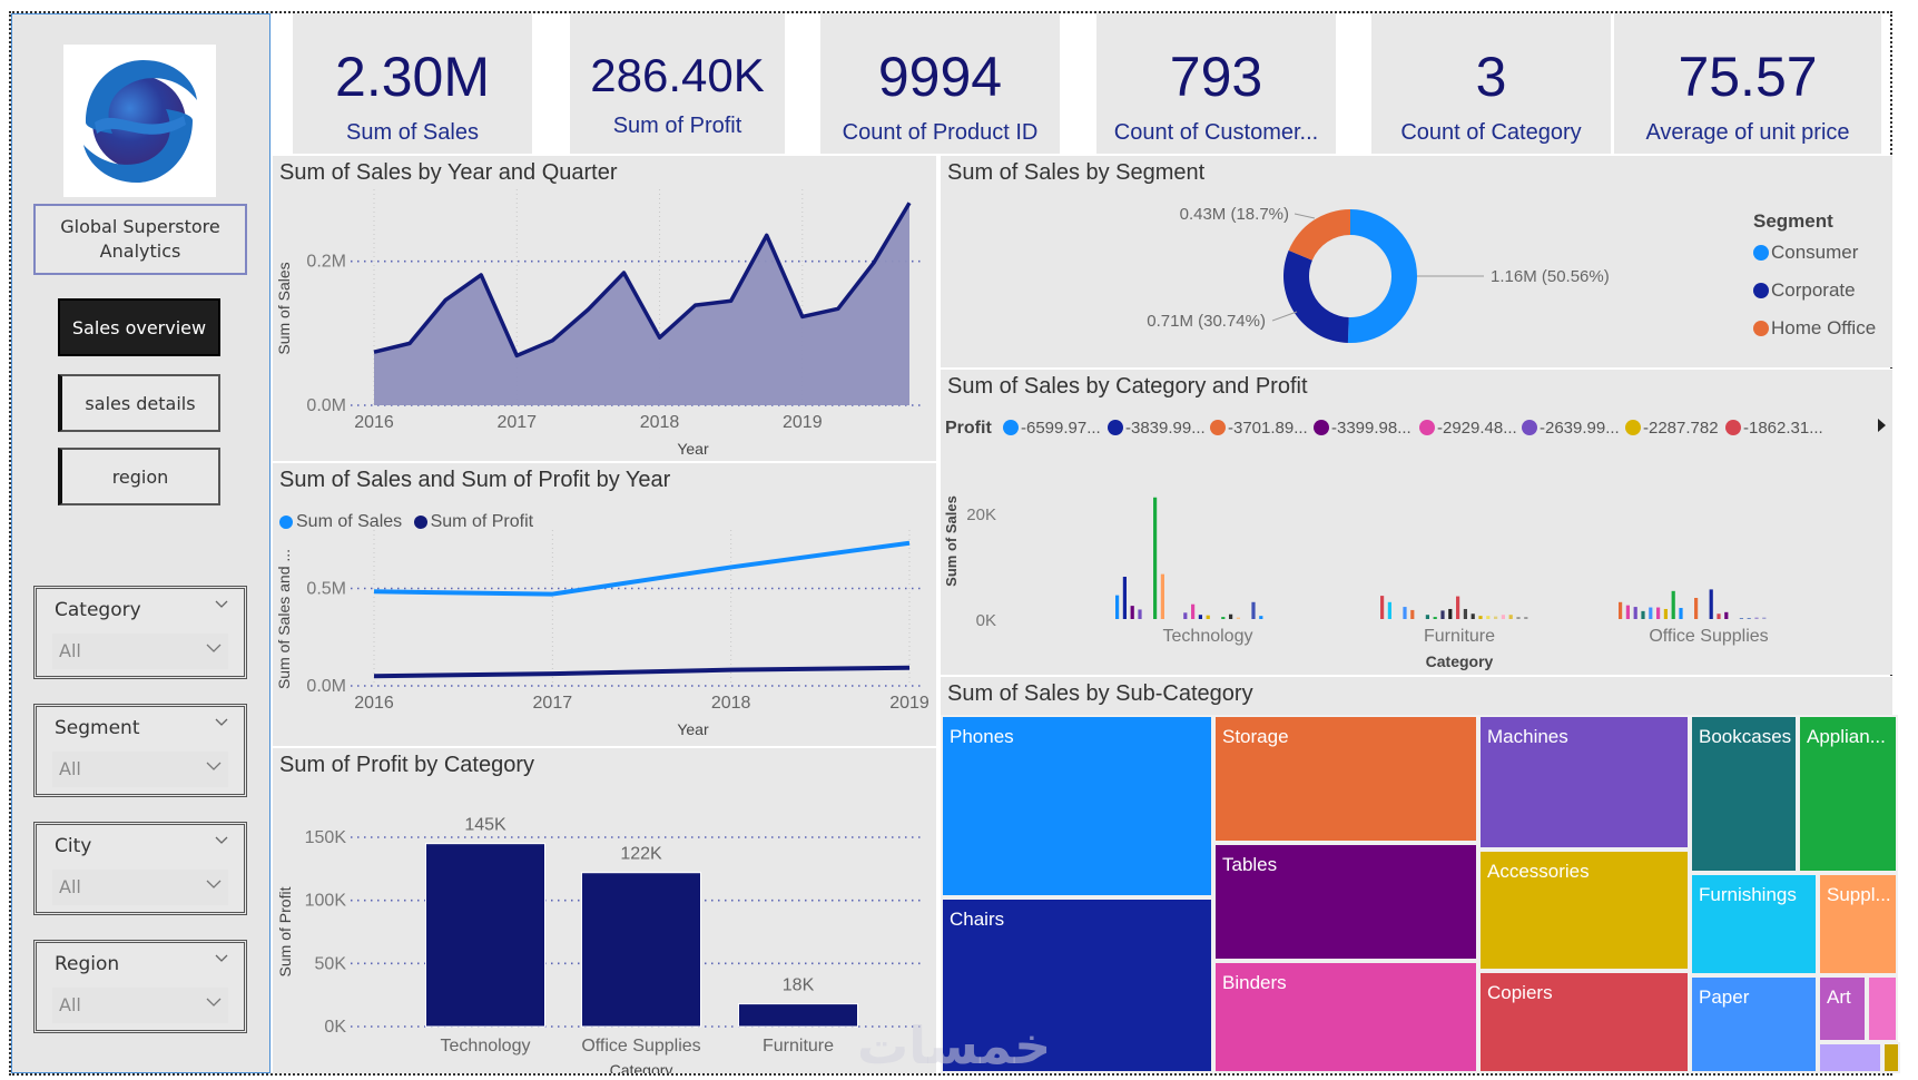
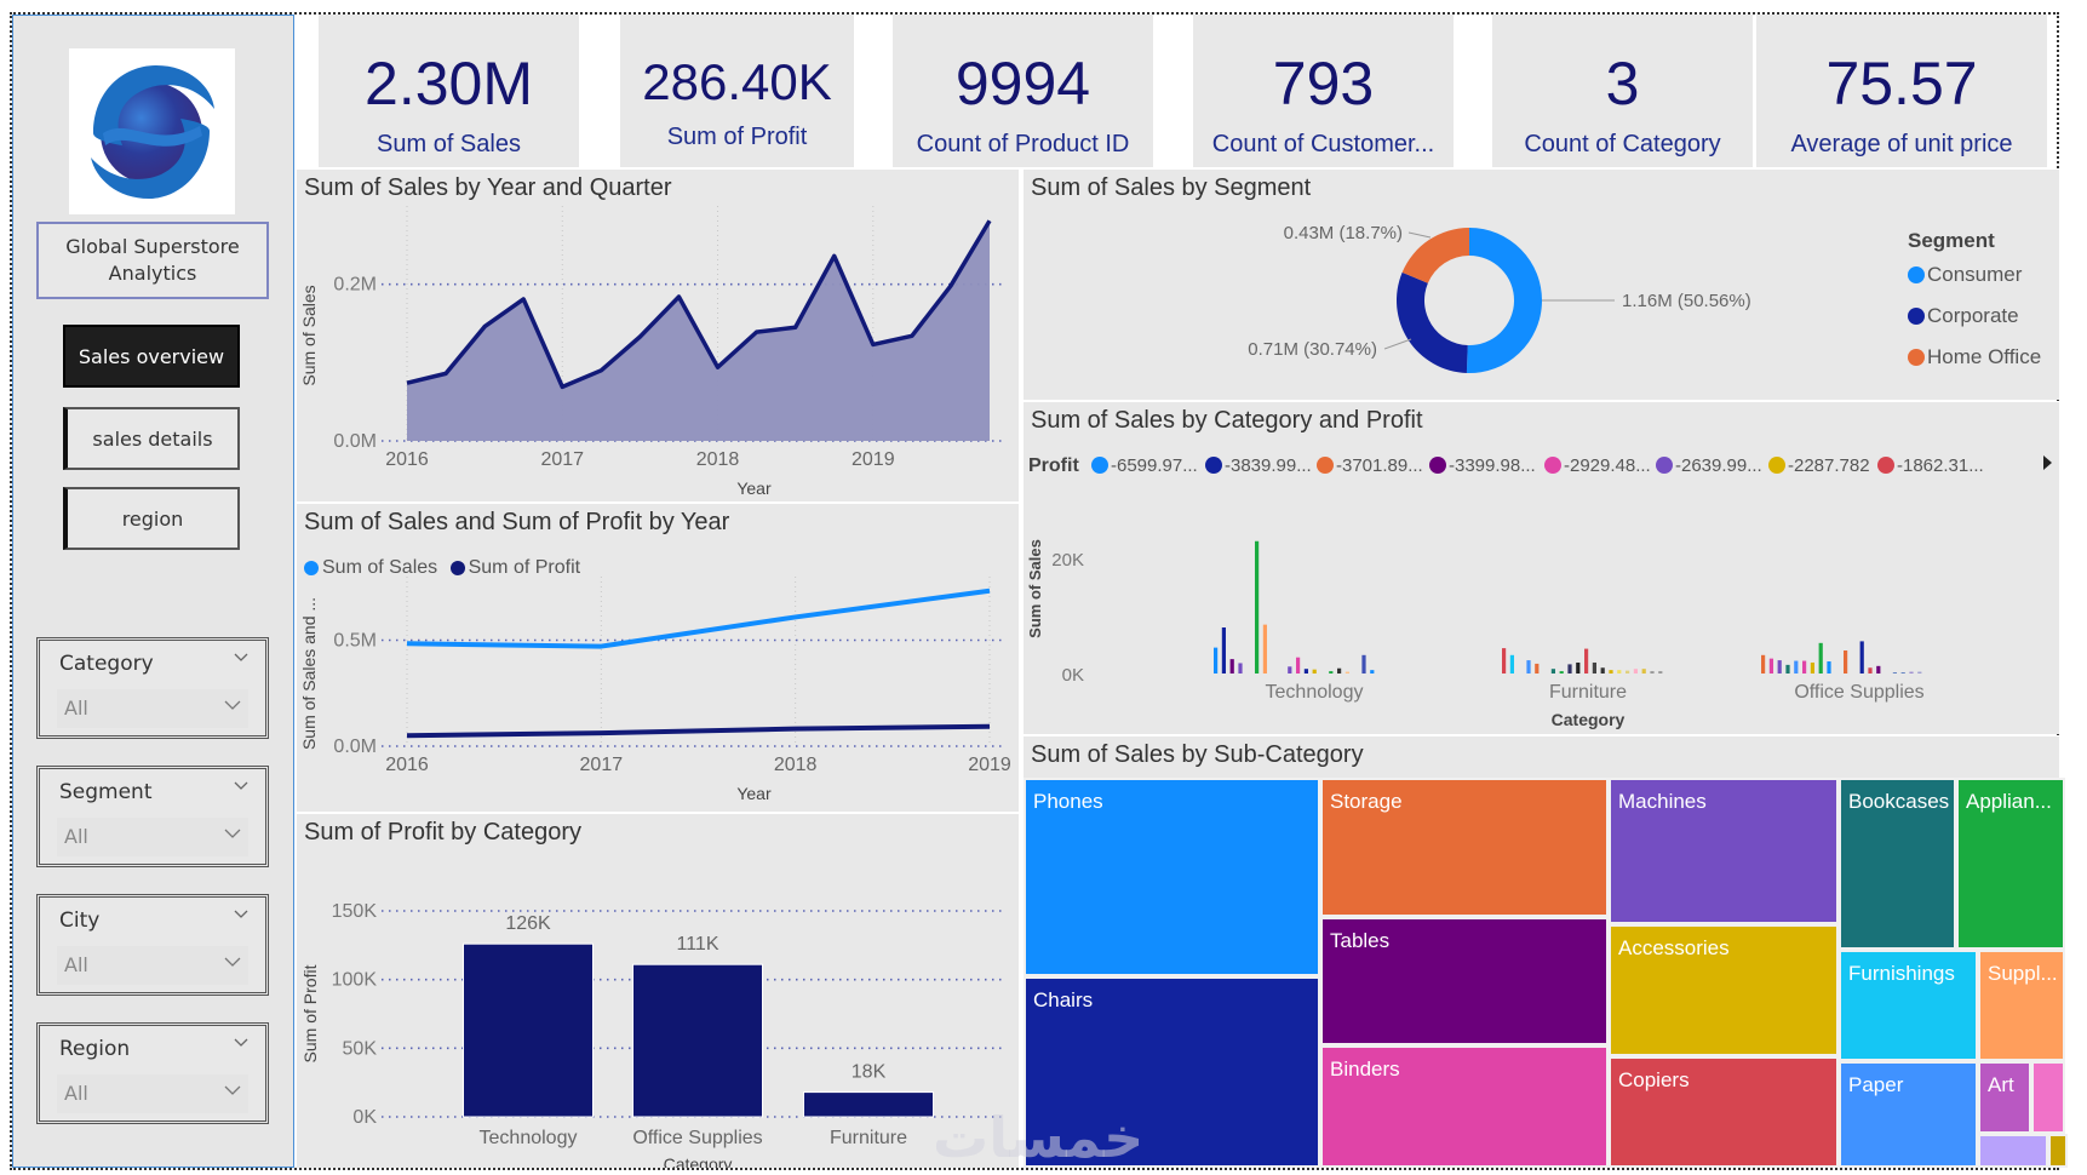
Sum of Profit by Category/Technology: 145K -> 126K
Sum of Profit by Category/Office Supplies: 122K -> 111K
